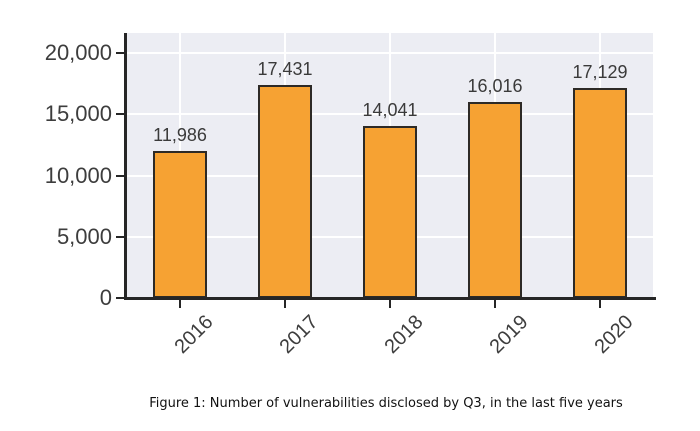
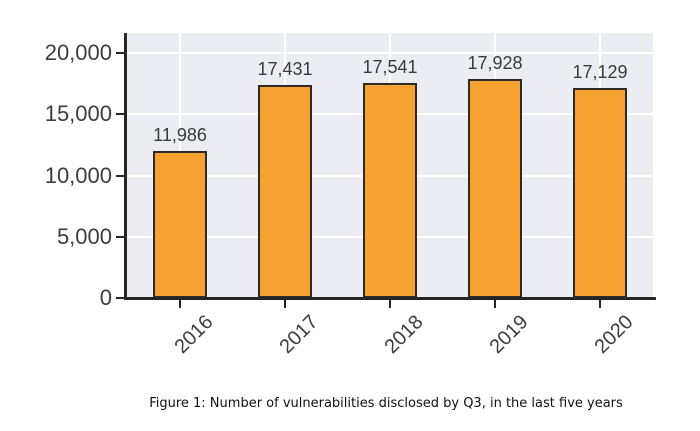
2018: 14,041 -> 17,541
2019: 16,016 -> 17,928
